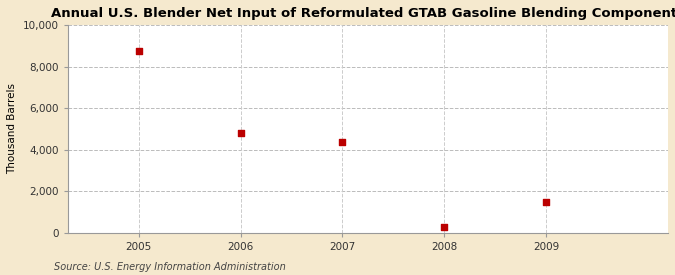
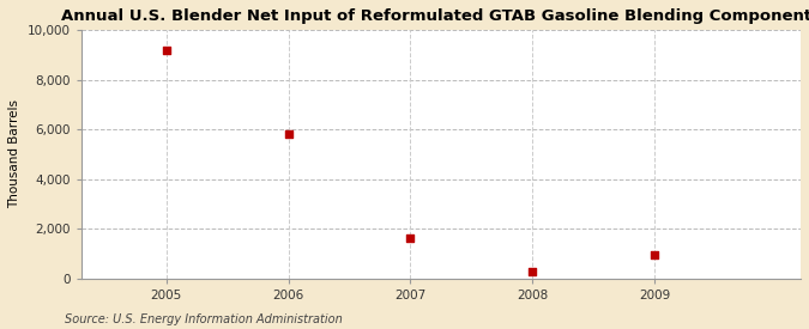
2005: 8,750 -> 9,200
2006: 4,800 -> 5,800
2007: 4,350 -> 1,600
2009: 1,450 -> 930
